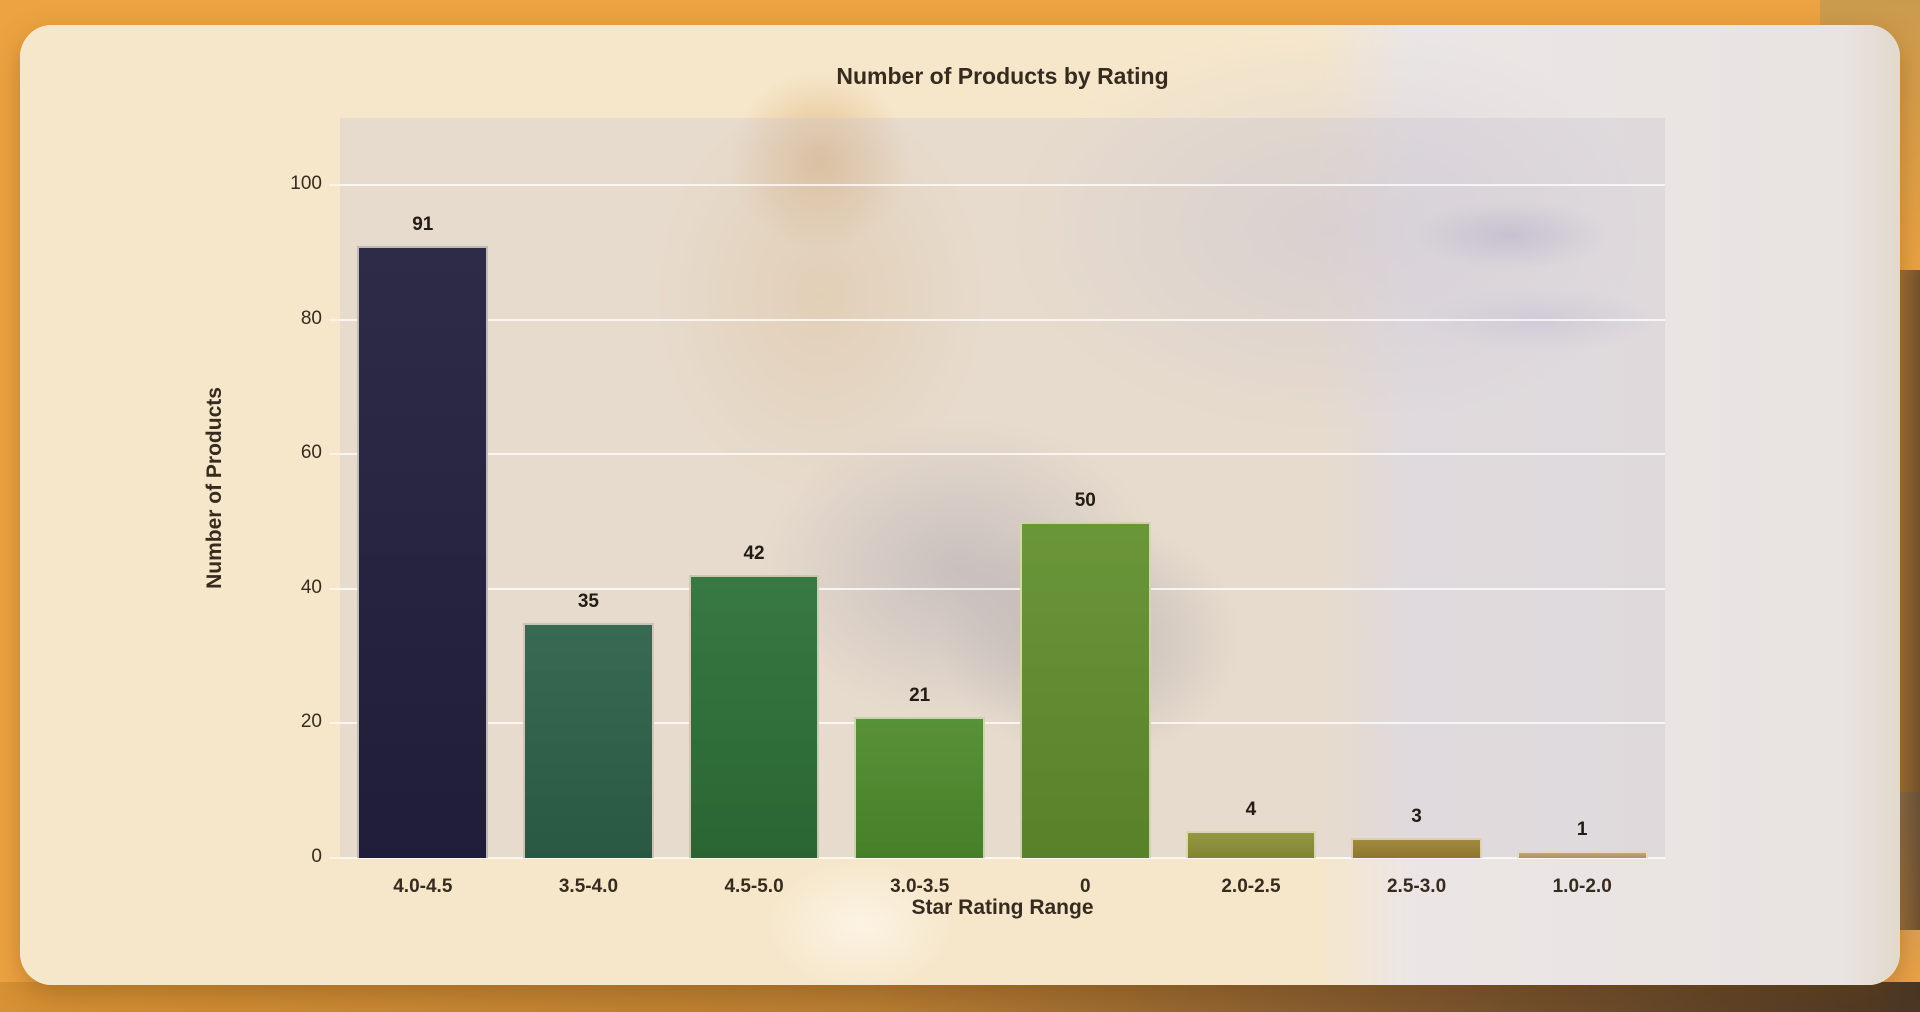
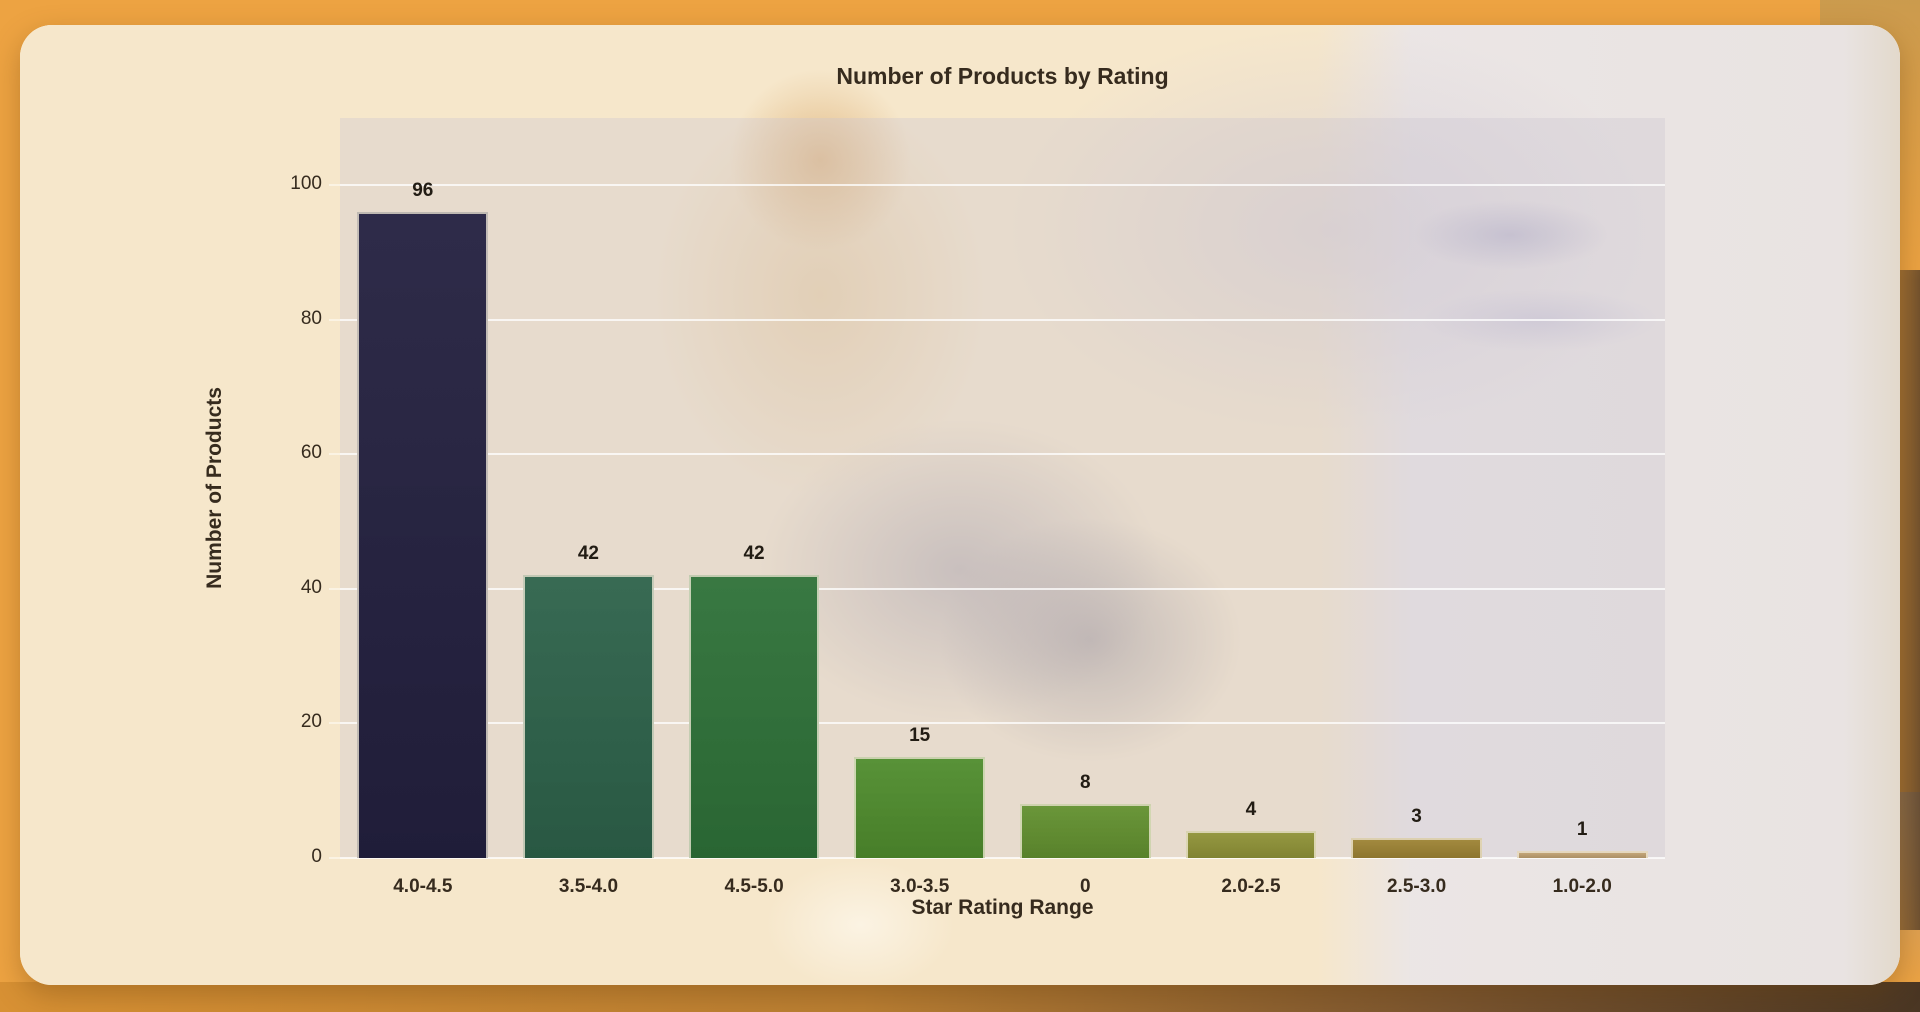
4.0-4.5: 91 -> 96
3.5-4.0: 35 -> 42
3.0-3.5: 21 -> 15
0: 50 -> 8
